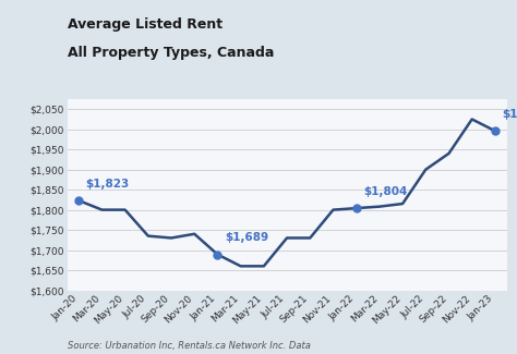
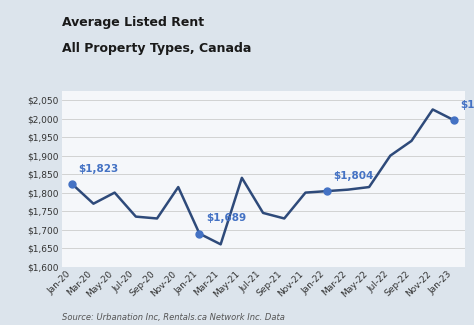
Mar-20: $1,800 -> $1,770
Nov-20: $1,740 -> $1,815
May-21: $1,660 -> $1,840
Jul-21: $1,730 -> $1,745
